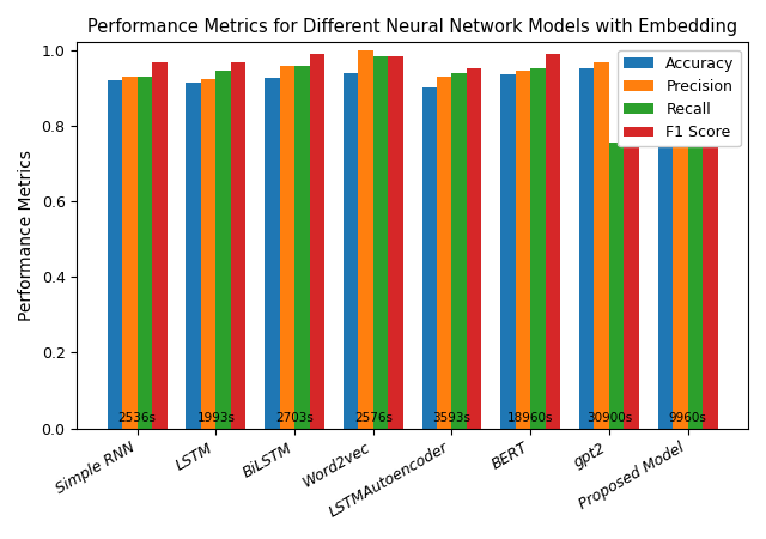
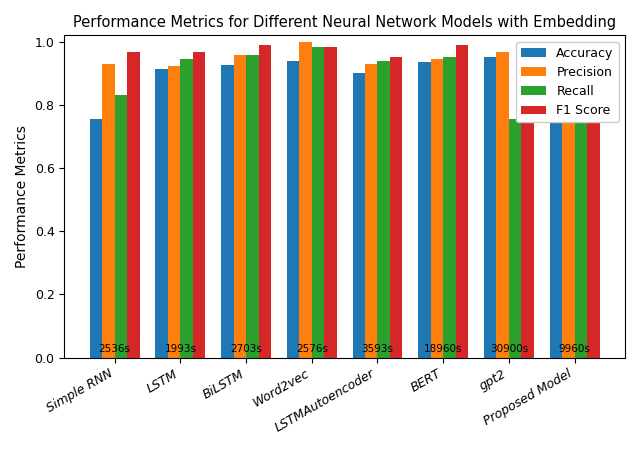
Accuracy/Simple RNN: 0.921 -> 0.755
Recall/Simple RNN: 0.928 -> 0.830
